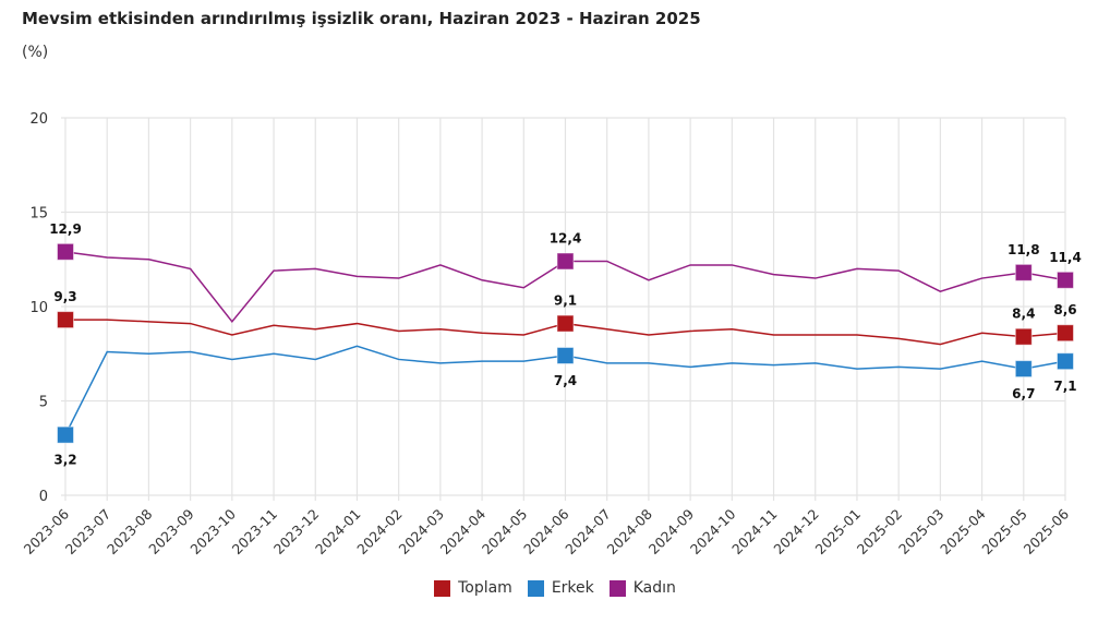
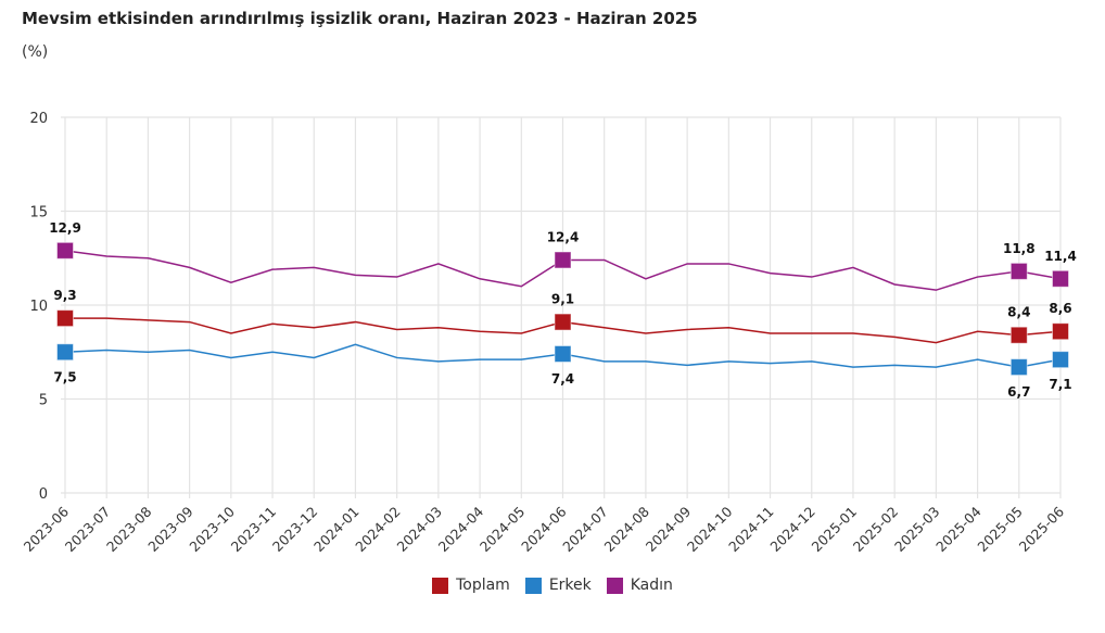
Erkek/2023-06: 3,2 -> 7,5
Kadın/2023-10: 9.2 -> 11.2
Kadın/2025-02: 11.9 -> 11.1
